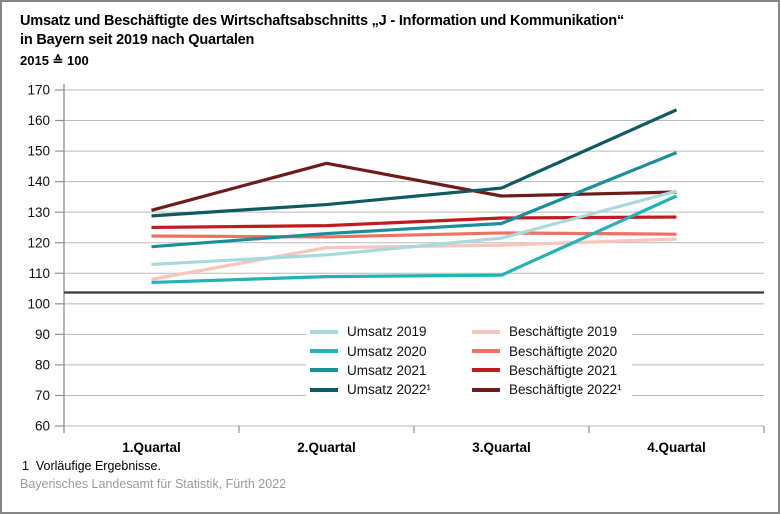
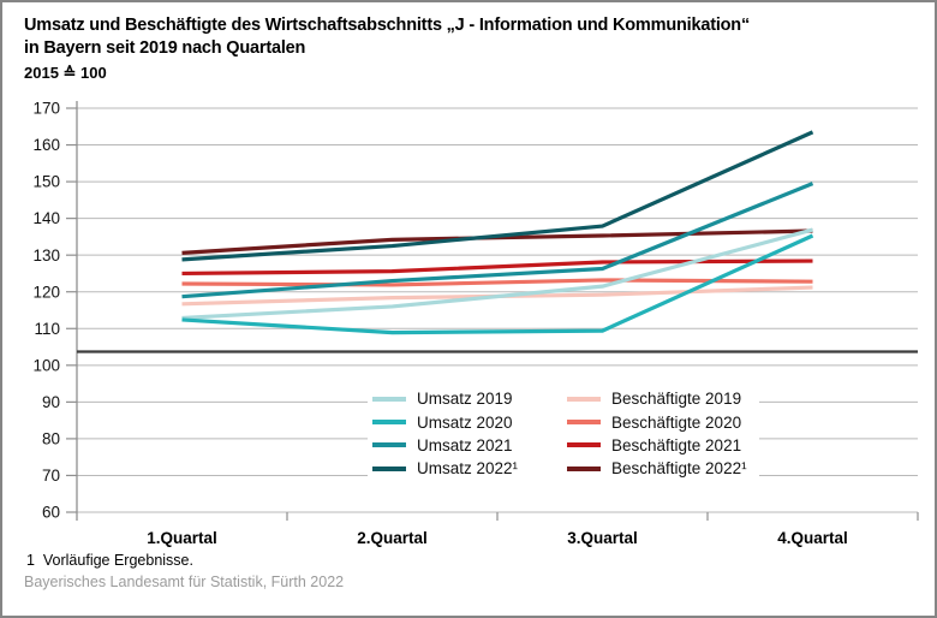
Umsatz 2020/1.Quartal: 107 -> 112
Beschäftigte 2019/1.Quartal: 108 -> 117
Beschäftigte 2022¹/2.Quartal: 146 -> 134
